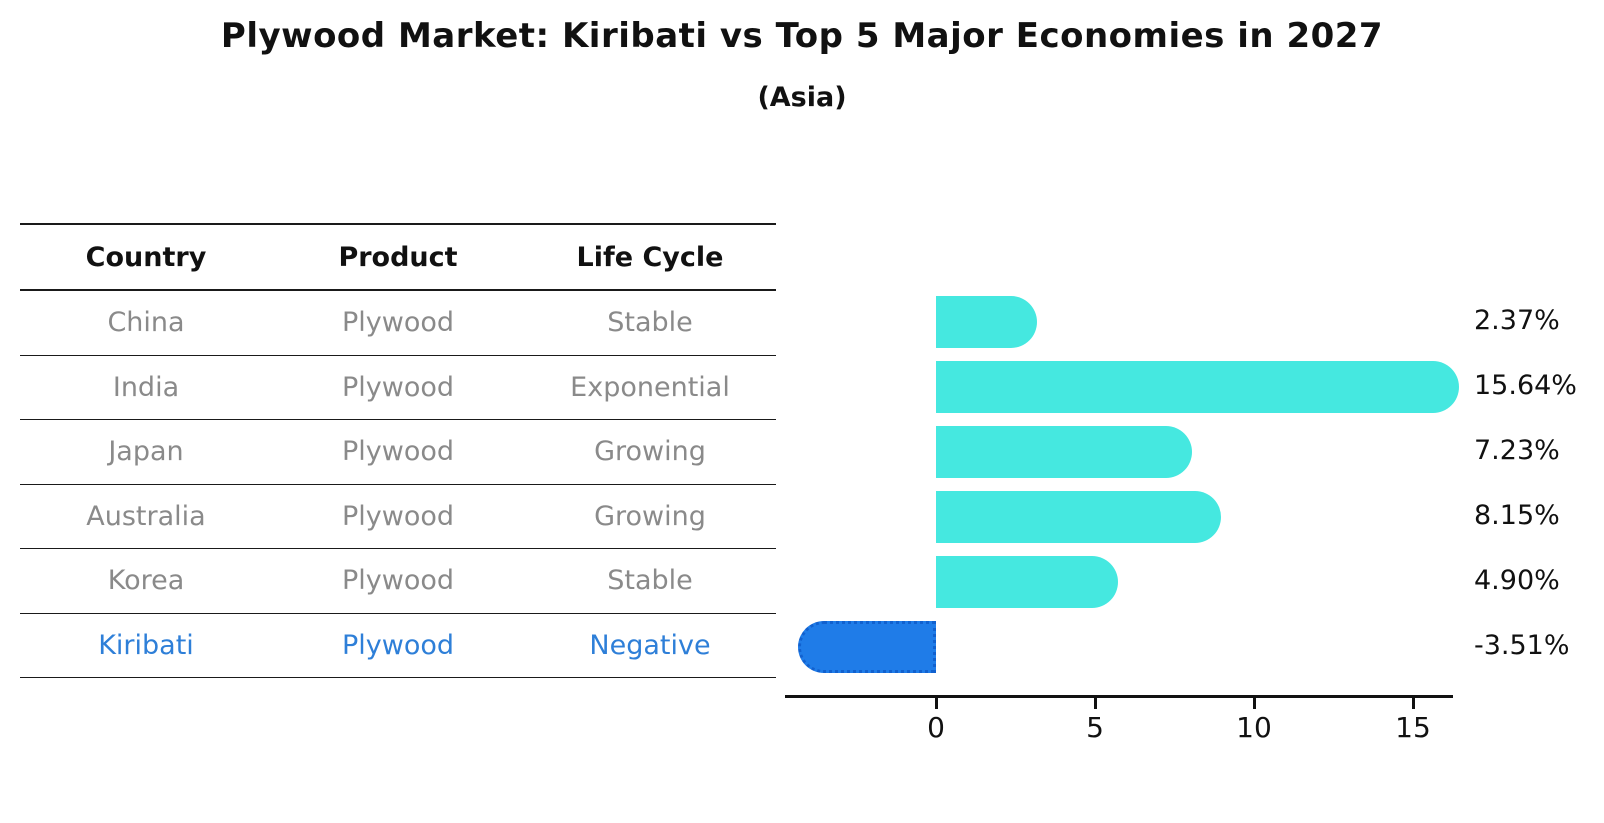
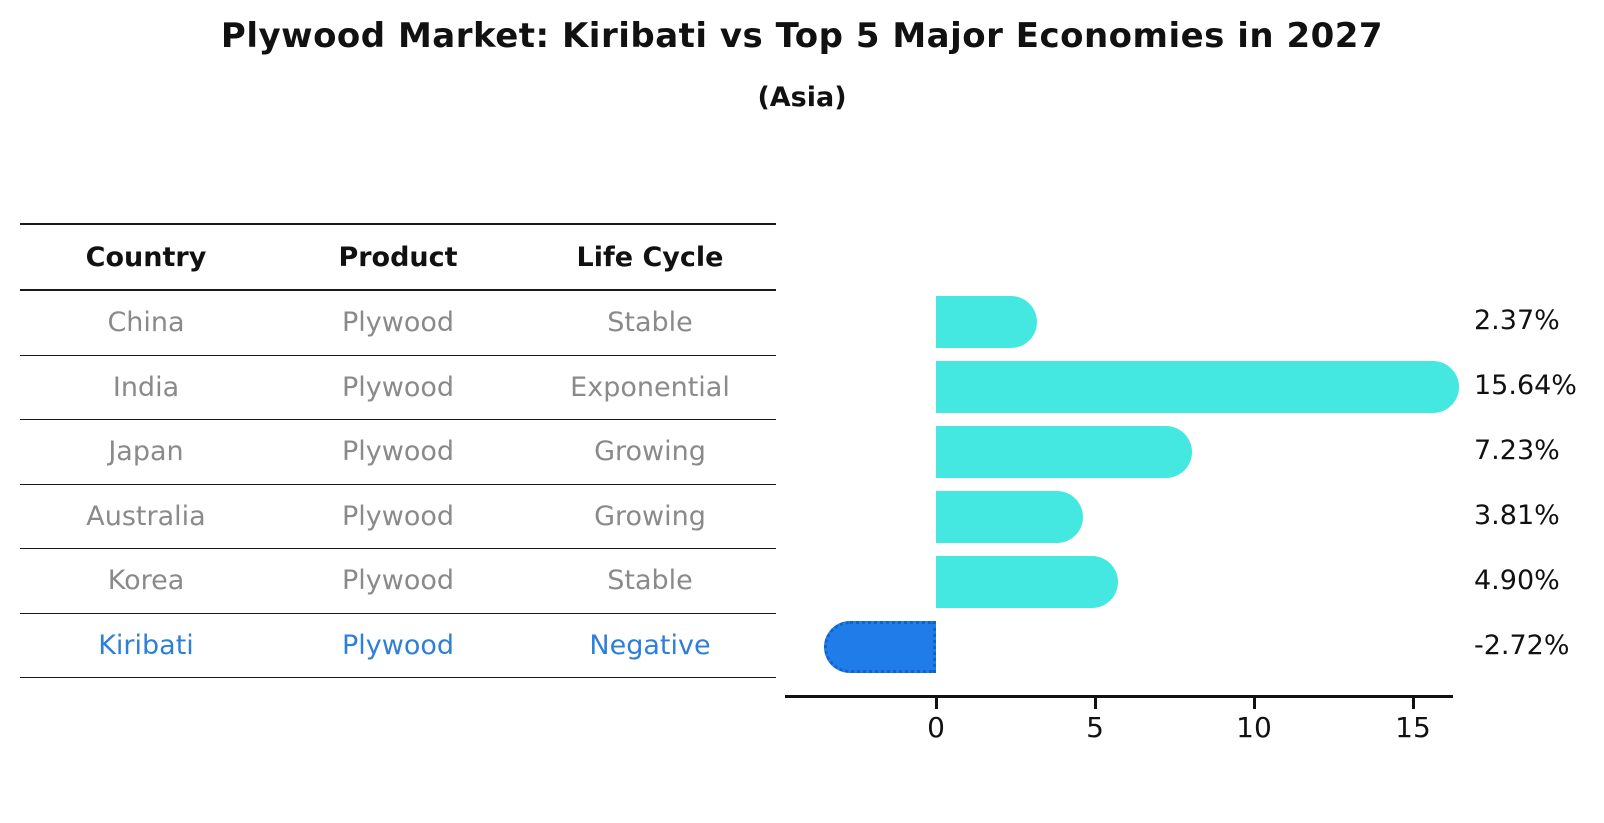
Australia: 8.15% -> 3.81%
Kiribati: -3.51% -> -2.72%
